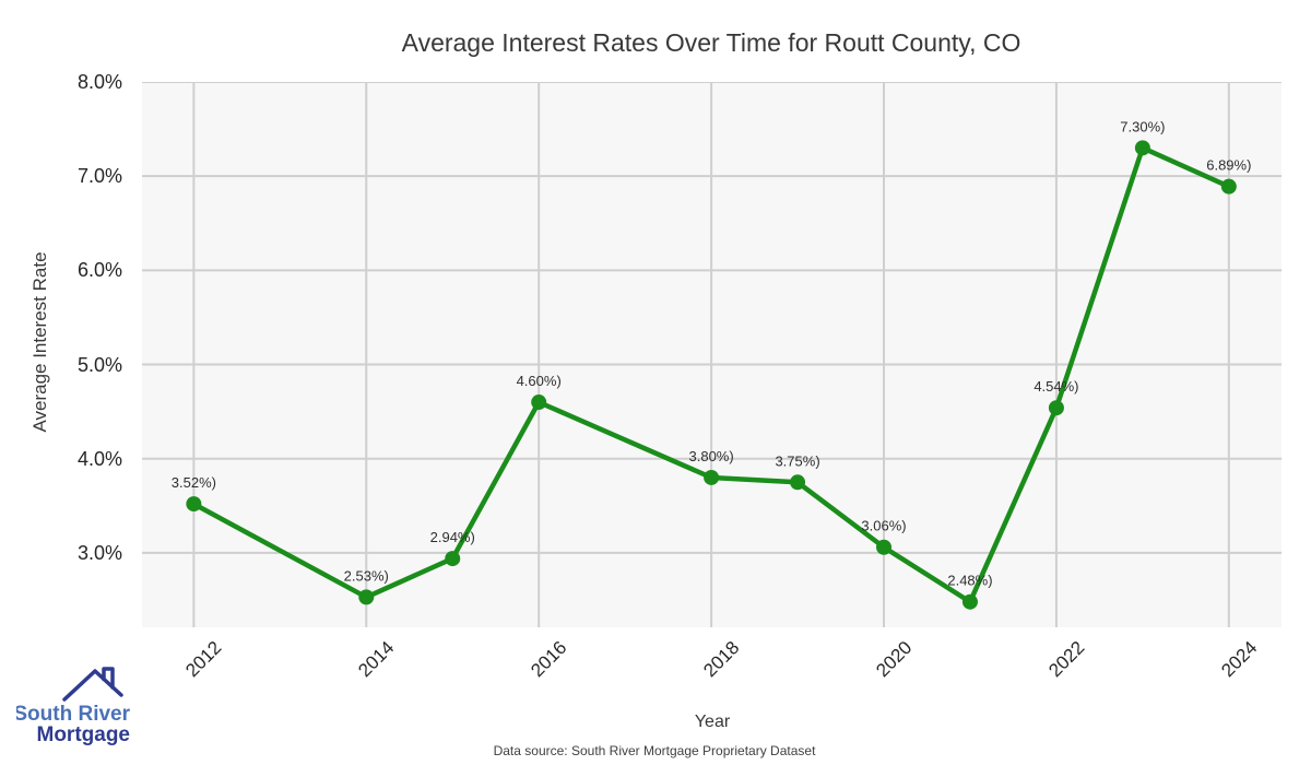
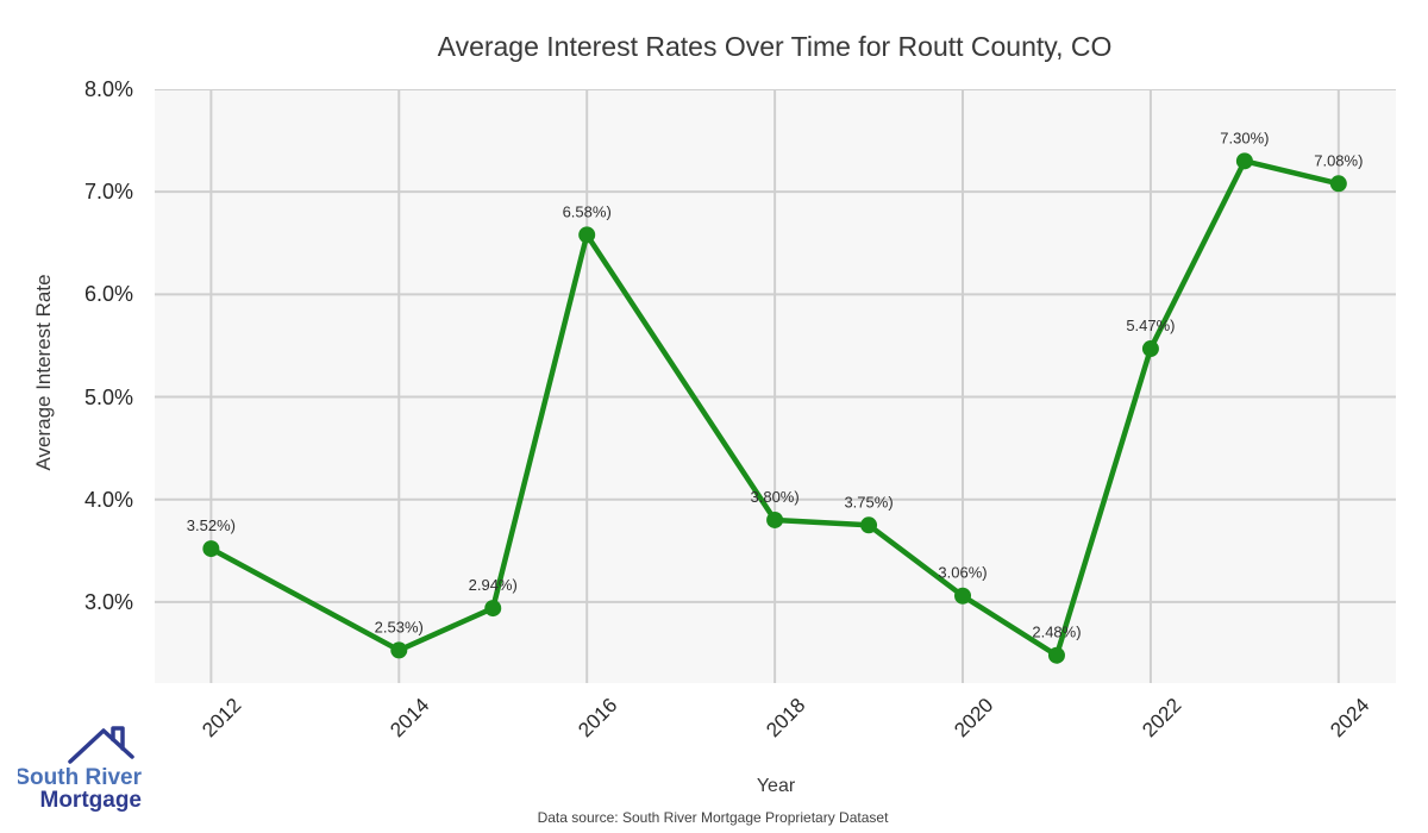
2016: 4.60% -> 6.58%
2022: 4.54% -> 5.47%
2024: 6.89% -> 7.08%
